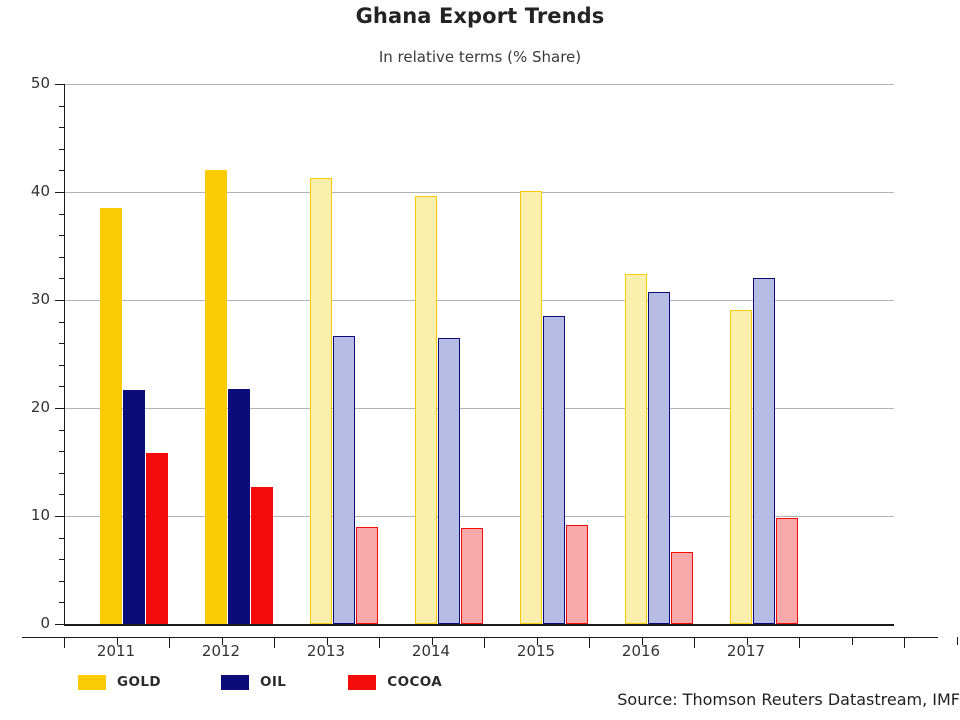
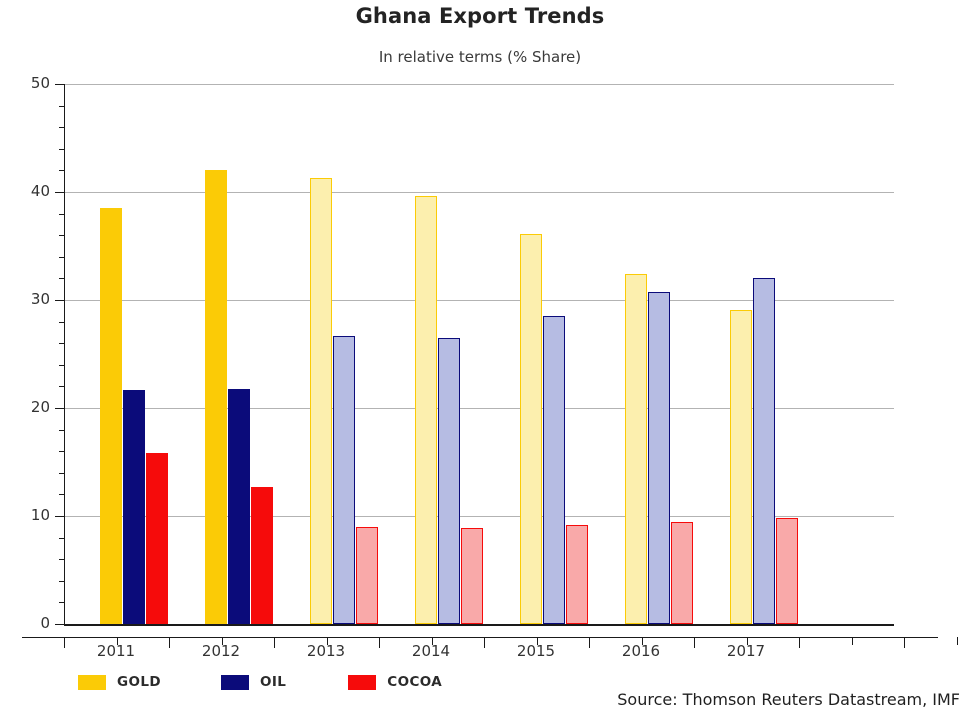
GOLD/2015: 40.1 -> 36.1
COCOA/2016: 6.7 -> 9.4
